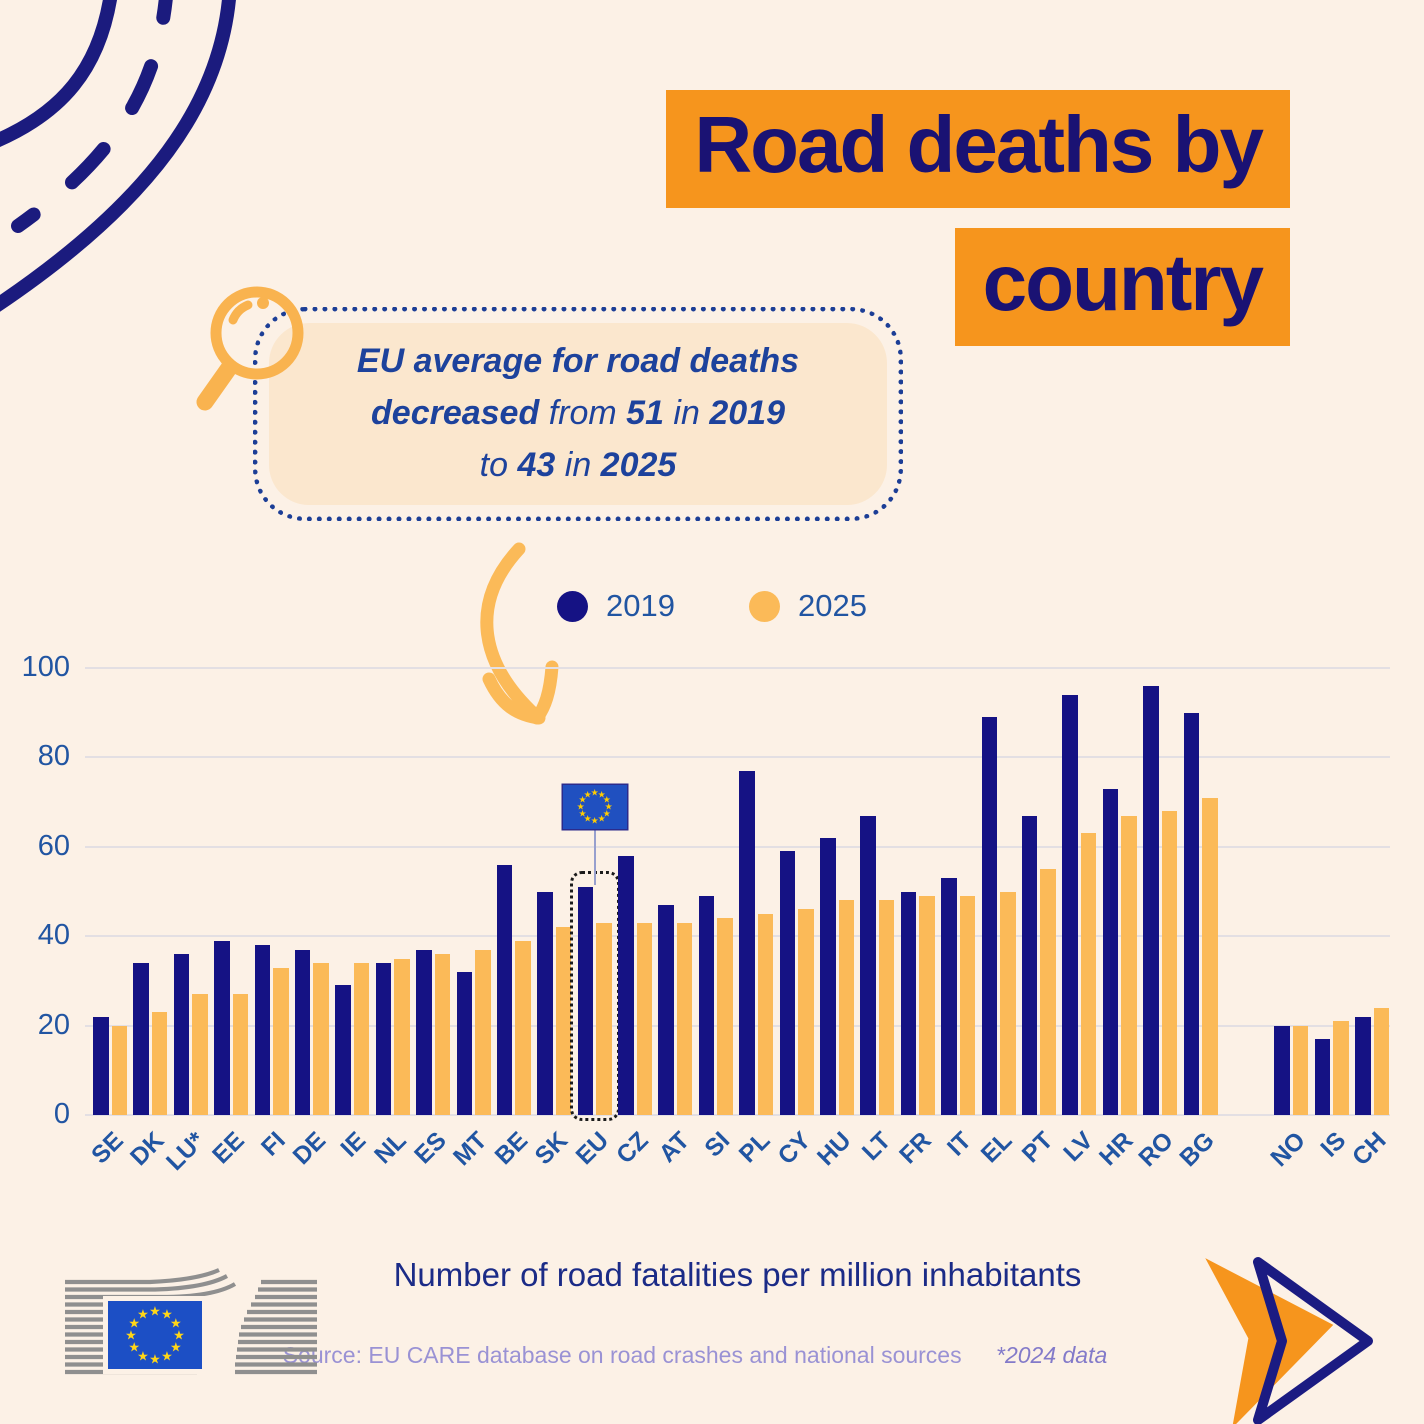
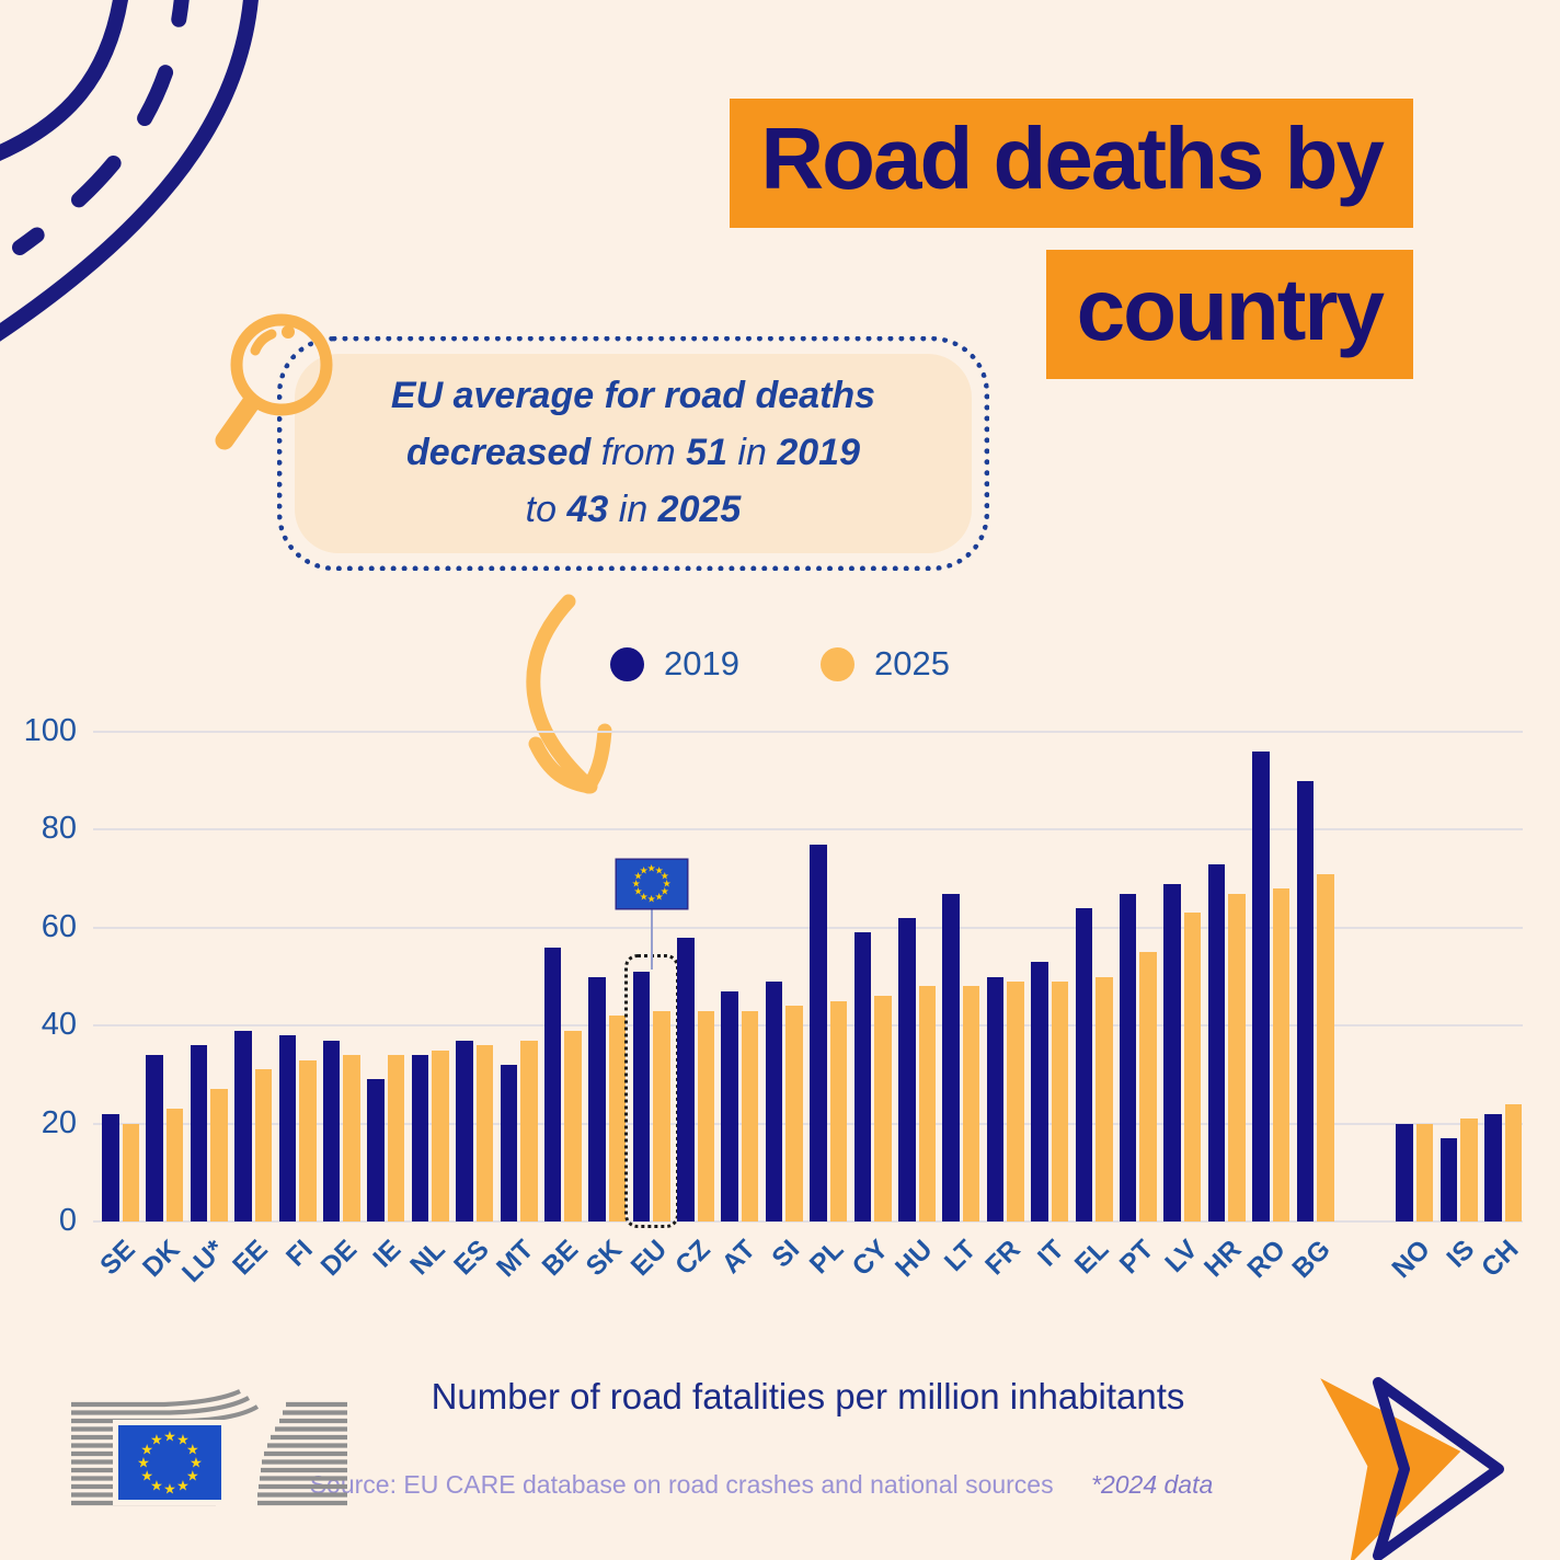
2025/EE: 27 -> 31
2019/EL: 89 -> 64
2019/LV: 94 -> 69
